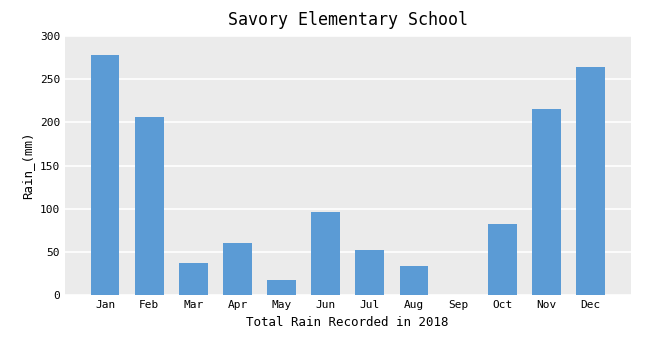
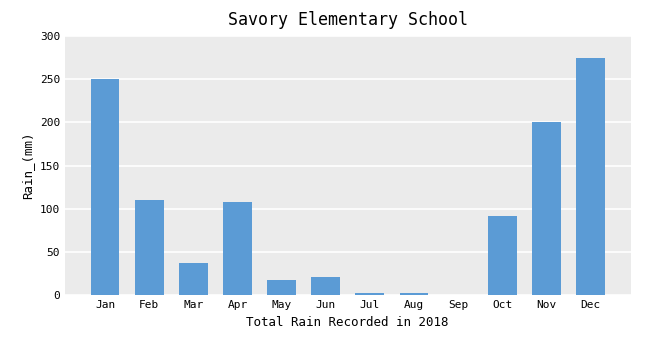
Jan: 278 -> 250
Feb: 206 -> 110
Apr: 60 -> 108
Jun: 96 -> 21
Jul: 52 -> 3
Aug: 34 -> 3
Oct: 82 -> 92
Nov: 216 -> 200
Dec: 264 -> 275
